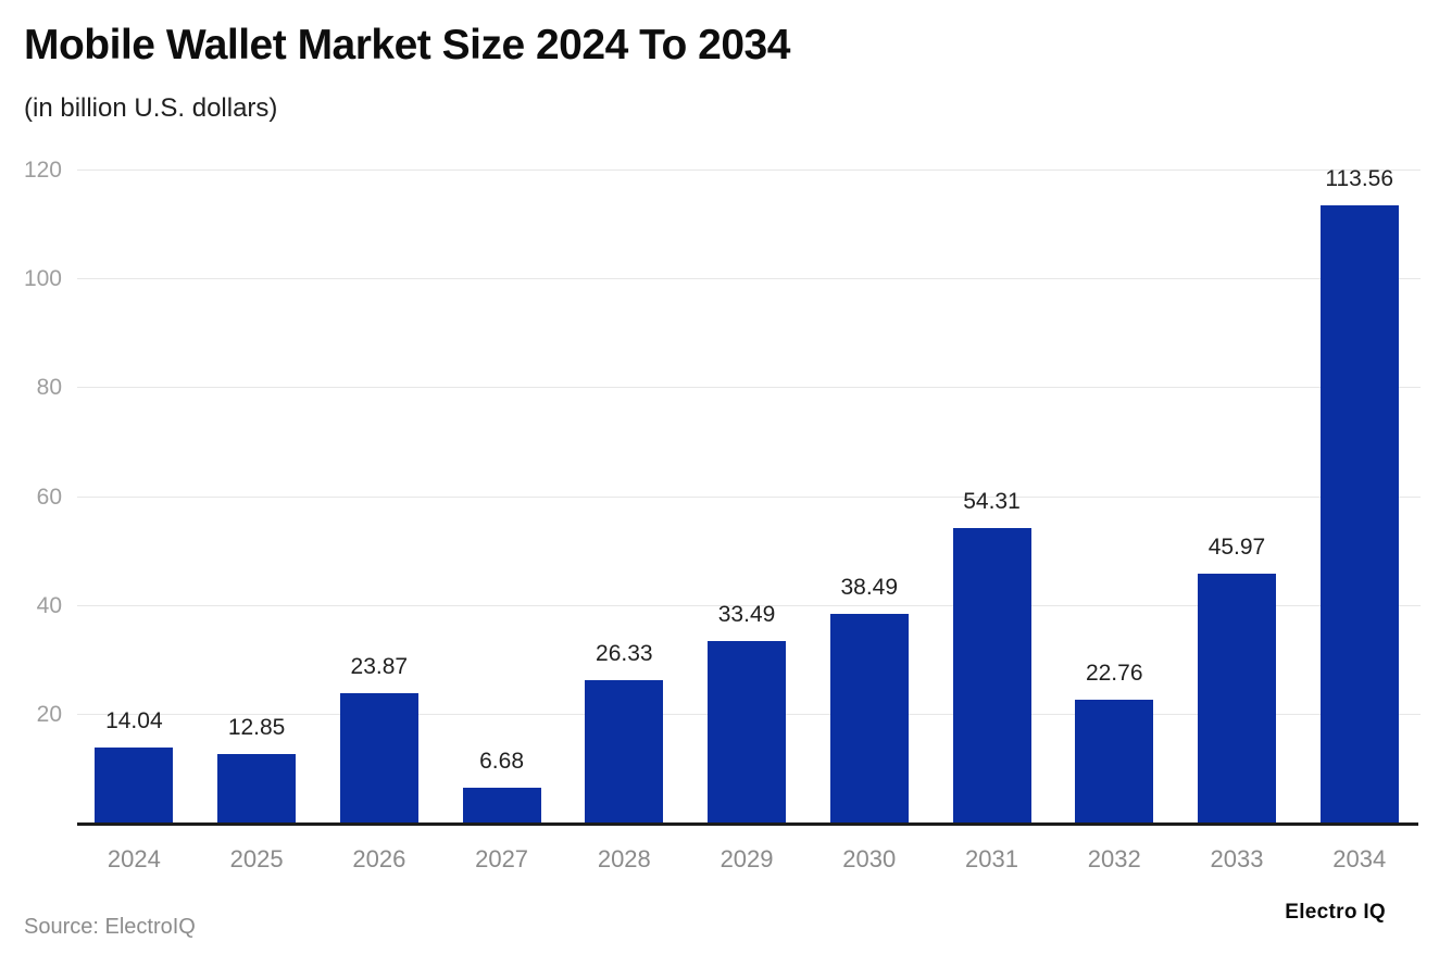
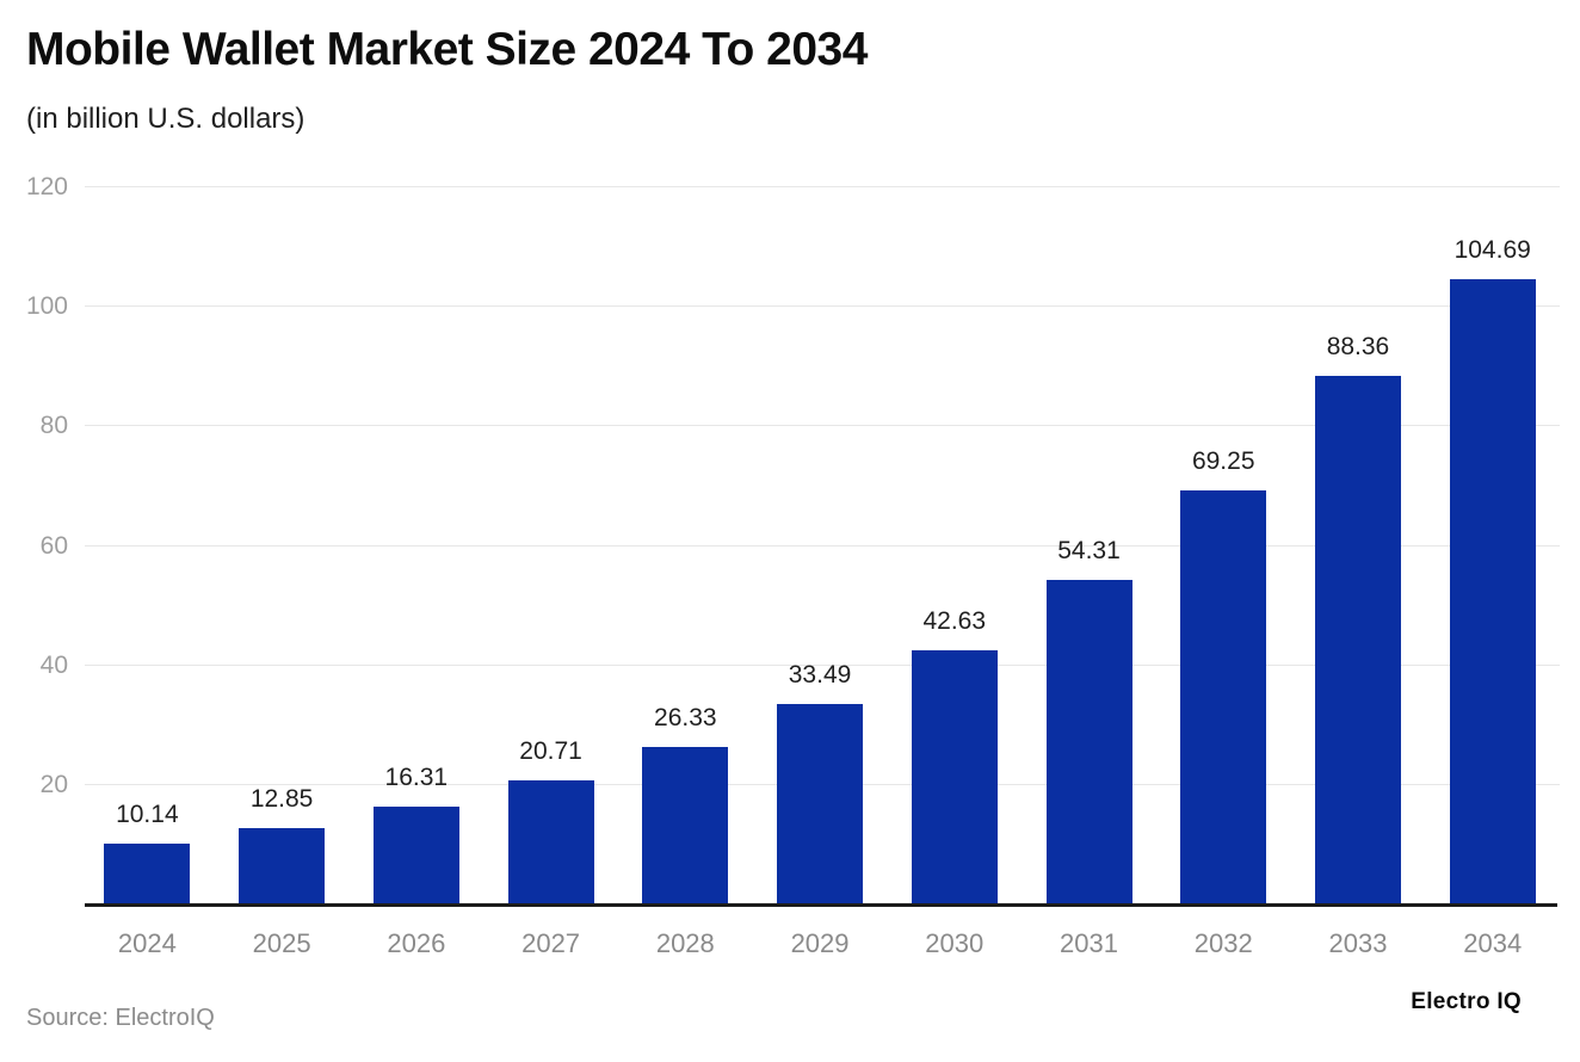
2024: 14.04 -> 10.14
2026: 23.87 -> 16.31
2027: 6.68 -> 20.71
2030: 38.49 -> 42.63
2032: 22.76 -> 69.25
2033: 45.97 -> 88.36
2034: 113.56 -> 104.69
